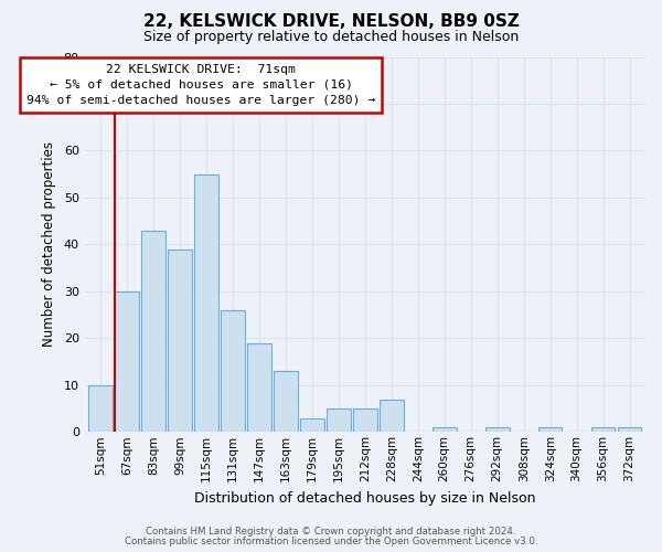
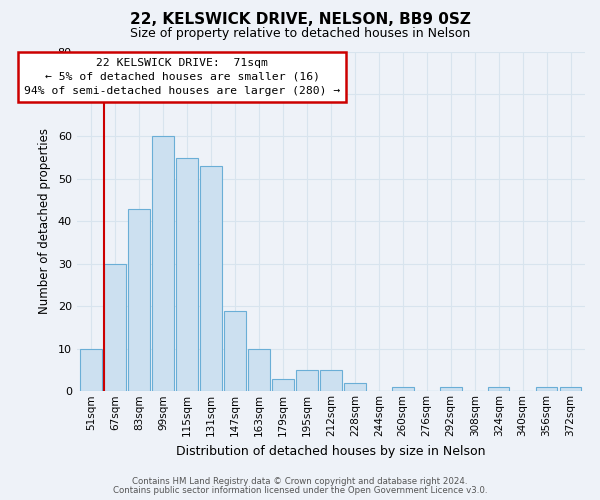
99sqm: 39 -> 60
131sqm: 26 -> 53
163sqm: 13 -> 10
228sqm: 7 -> 2
